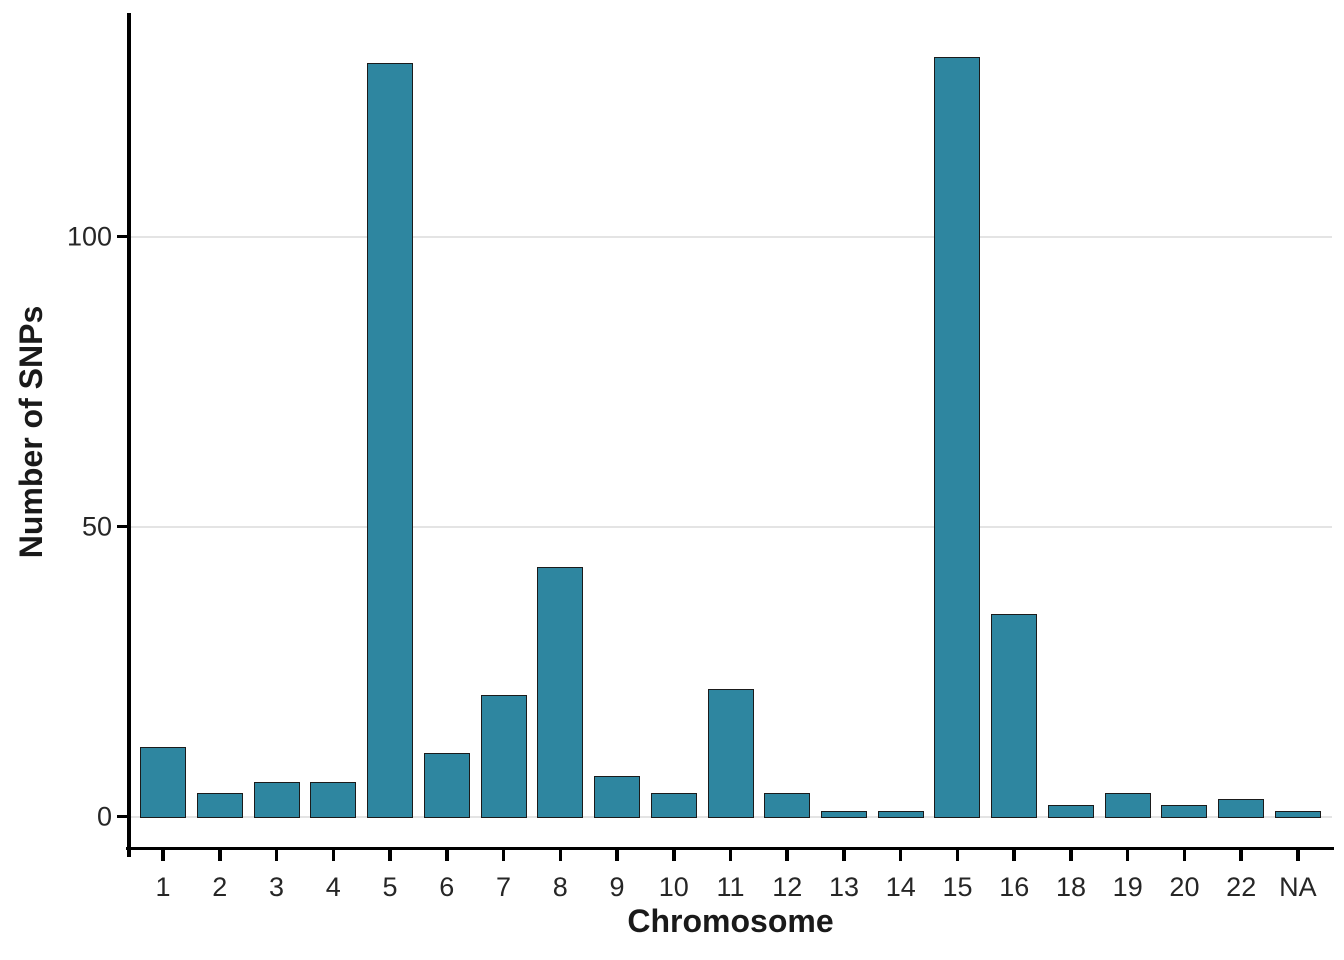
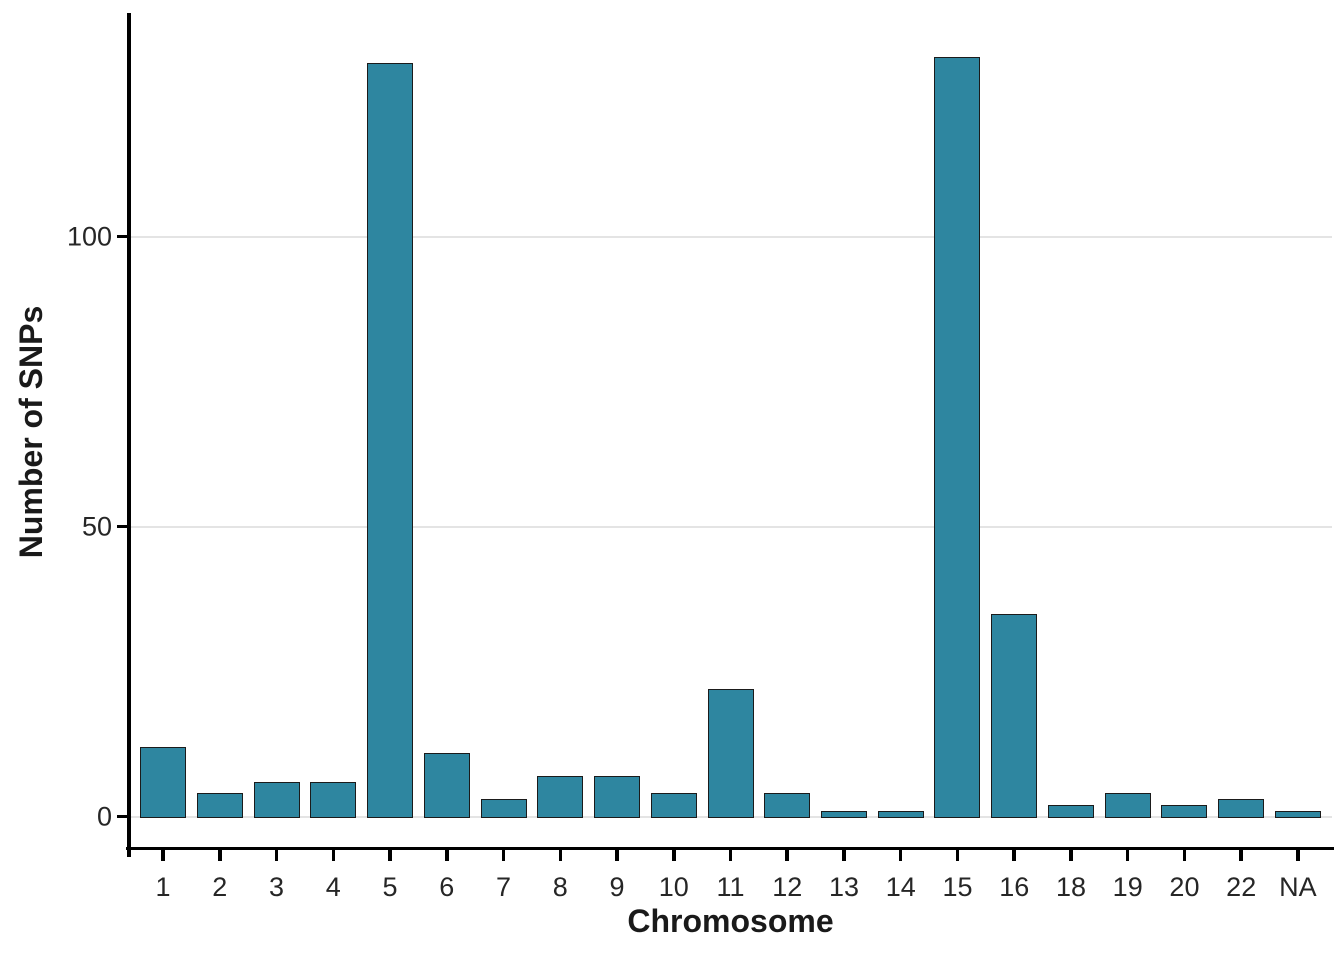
7: 21 -> 3
8: 43 -> 7
